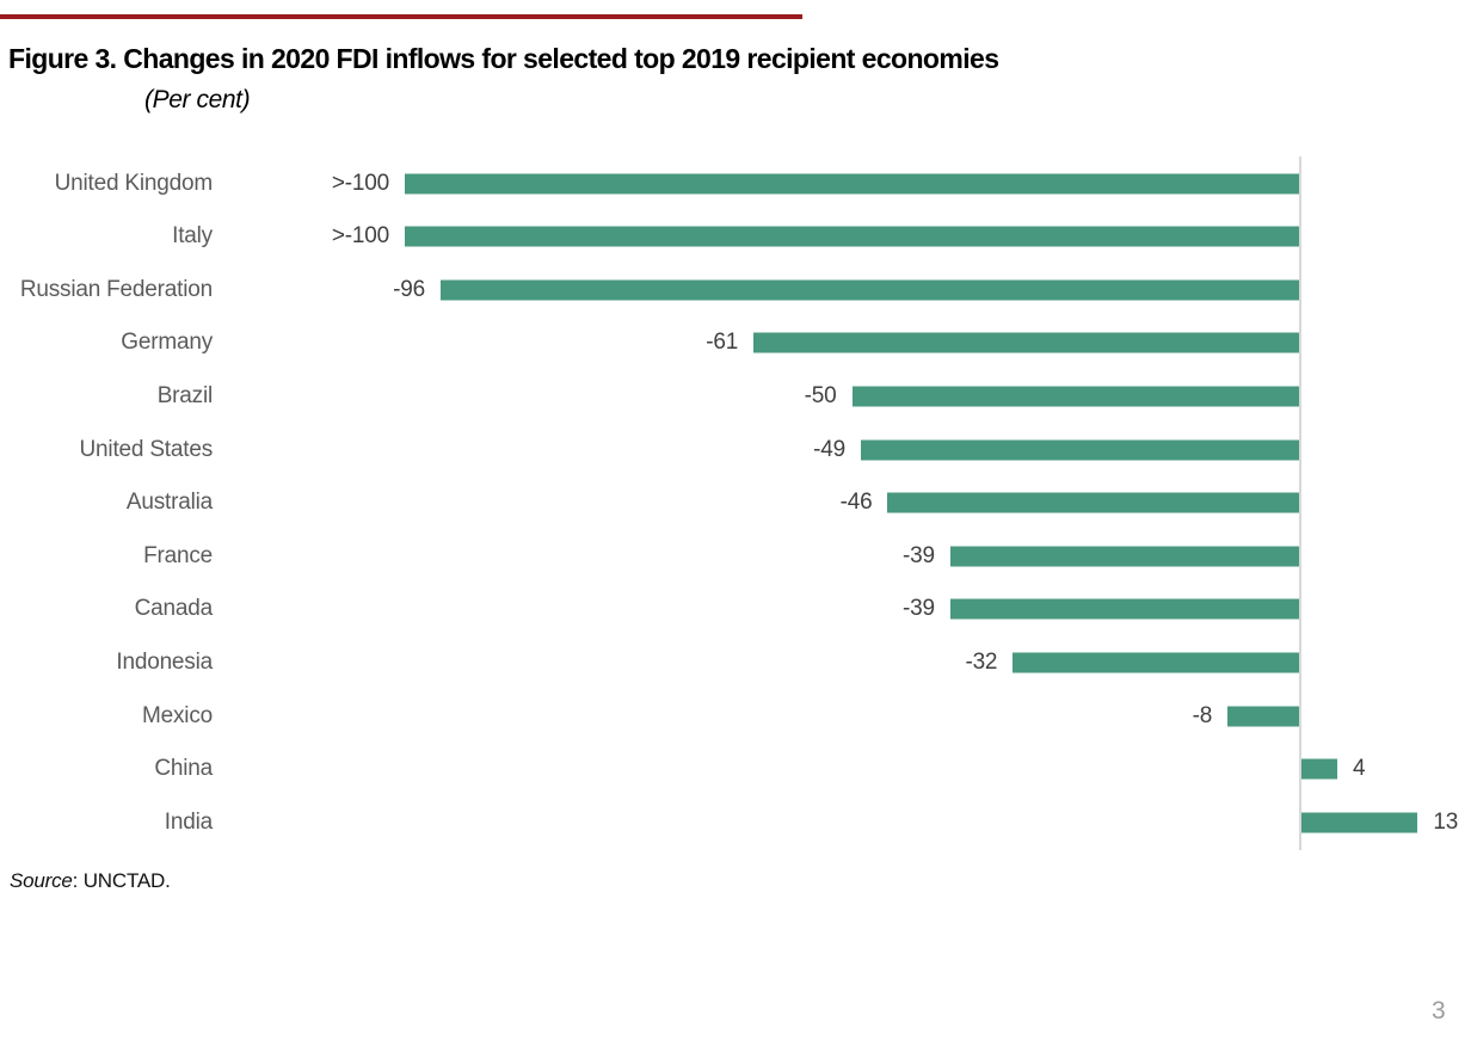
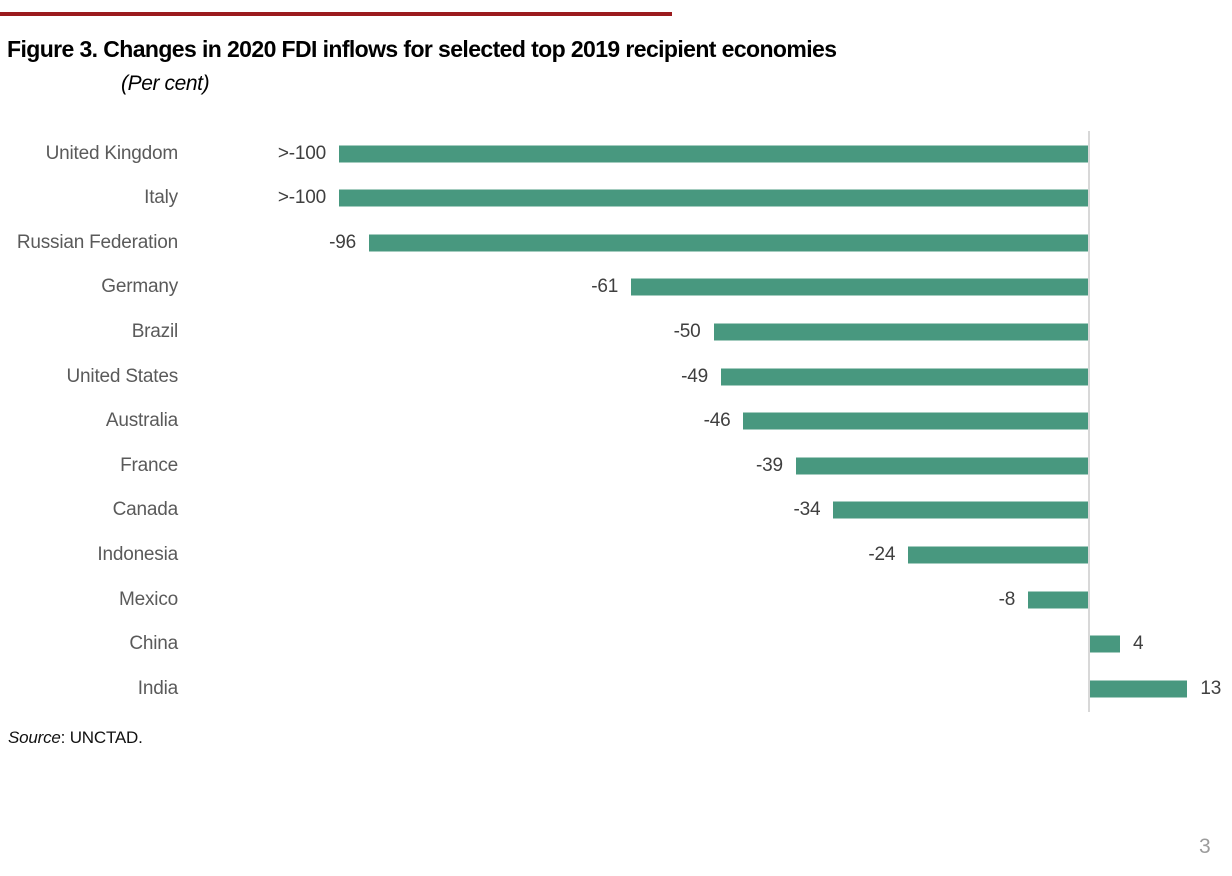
Canada: -39 -> -34
Indonesia: -32 -> -24
